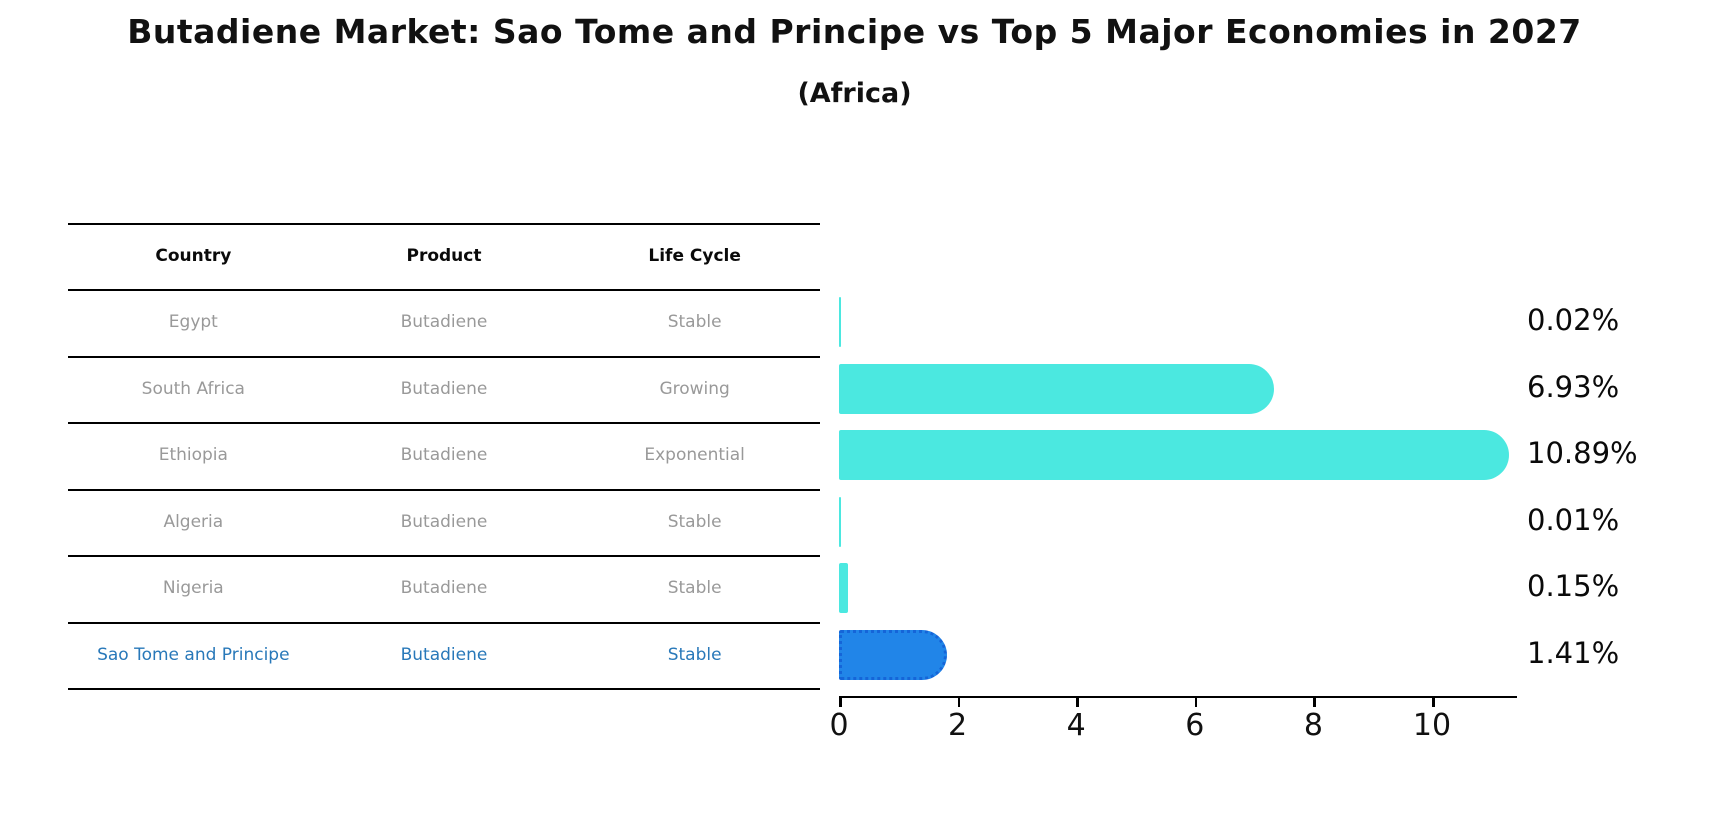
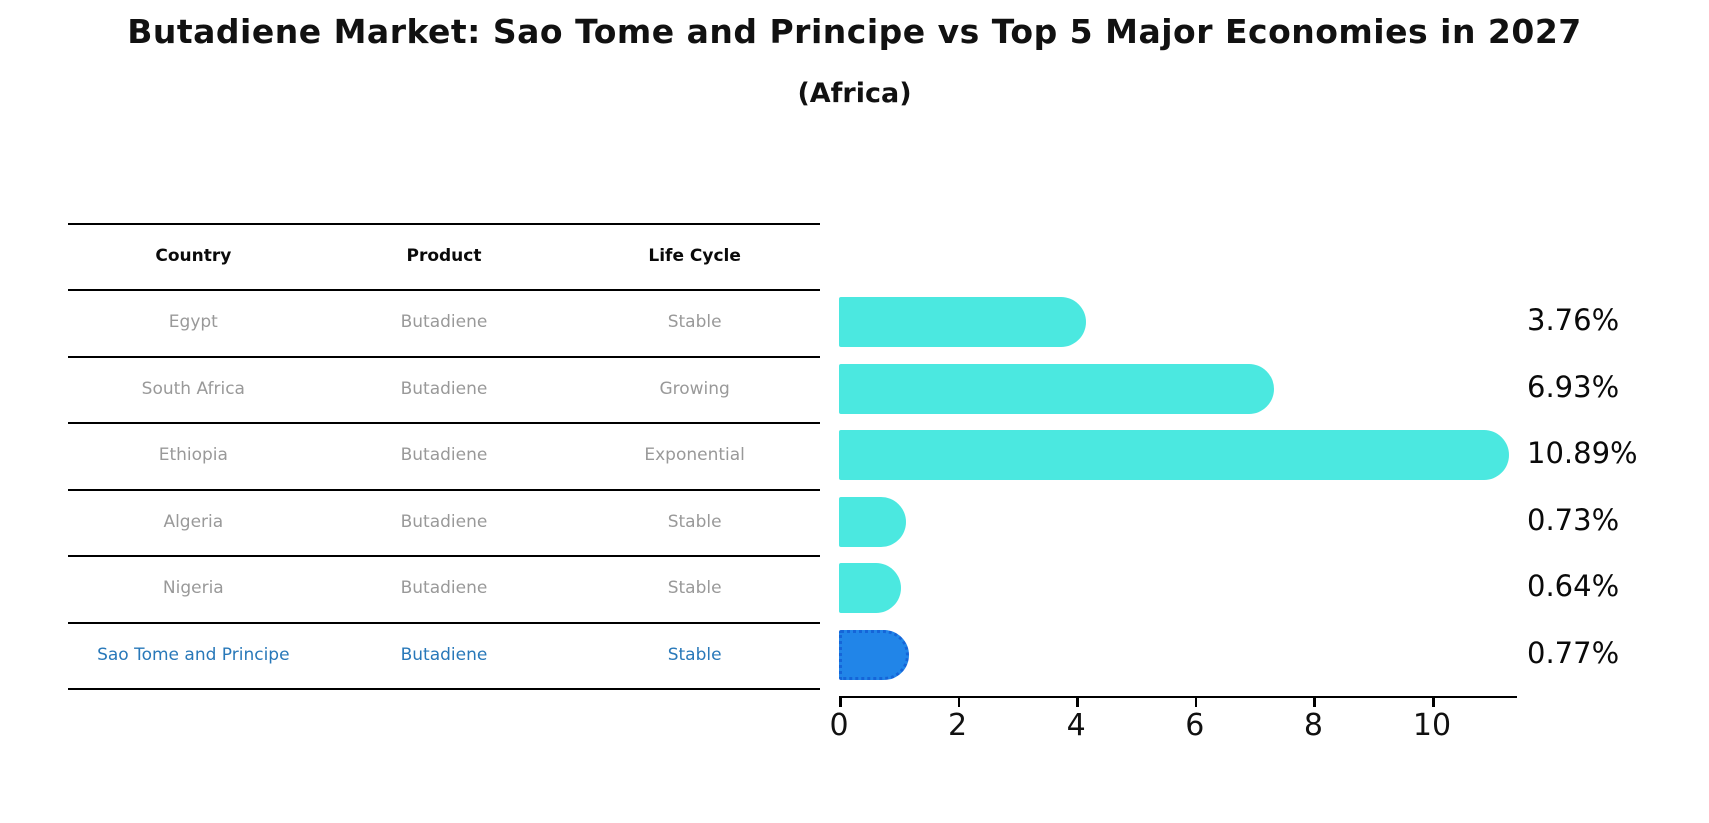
Egypt: 0.02% -> 3.76%
Algeria: 0.01% -> 0.73%
Nigeria: 0.15% -> 0.64%
Sao Tome and Principe: 1.41% -> 0.77%
